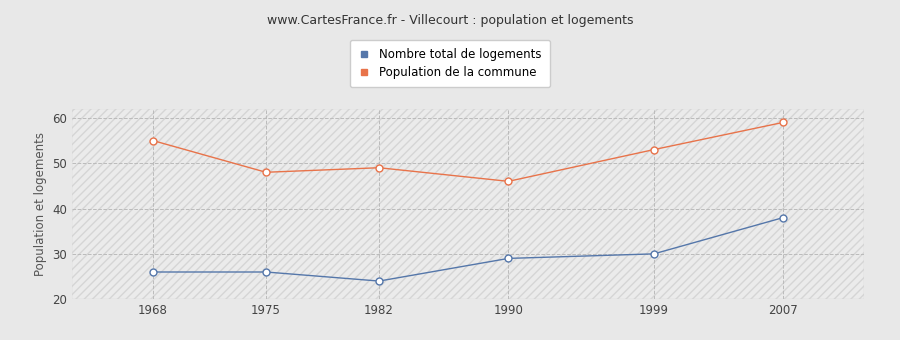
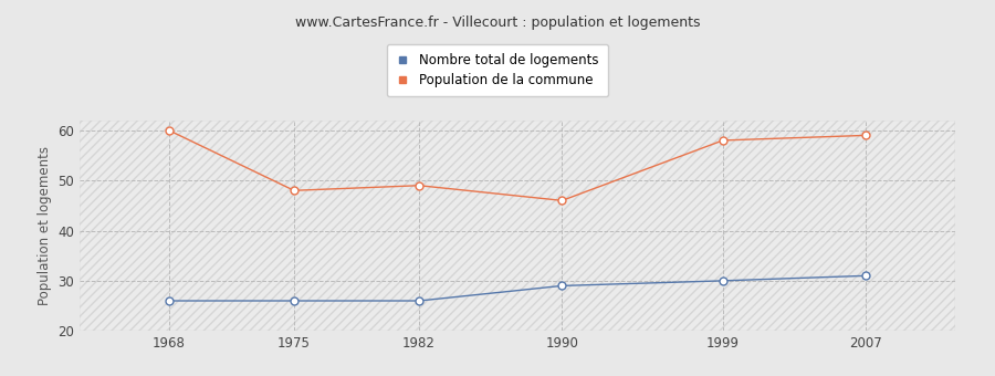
Population de la commune/1968: 55 -> 60
Nombre total de logements/1982: 24 -> 26
Population de la commune/1999: 53 -> 58
Nombre total de logements/2007: 38 -> 31
